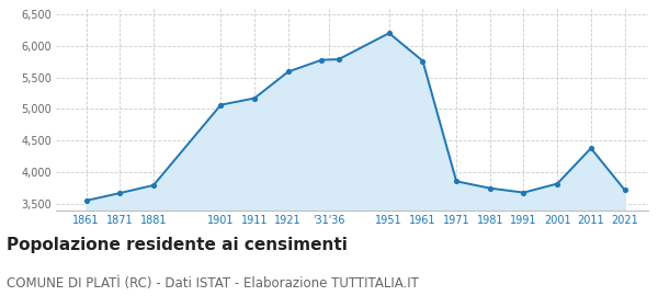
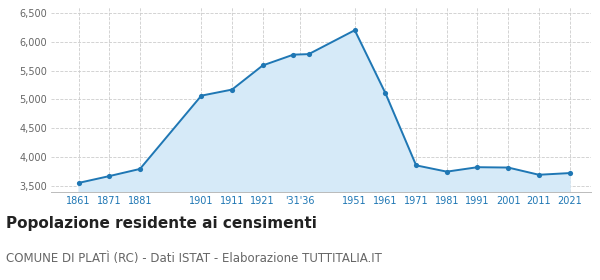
1961: 5,760 -> 5,110
1991: 3,680 -> 3,830
2011: 4,380 -> 3,700
